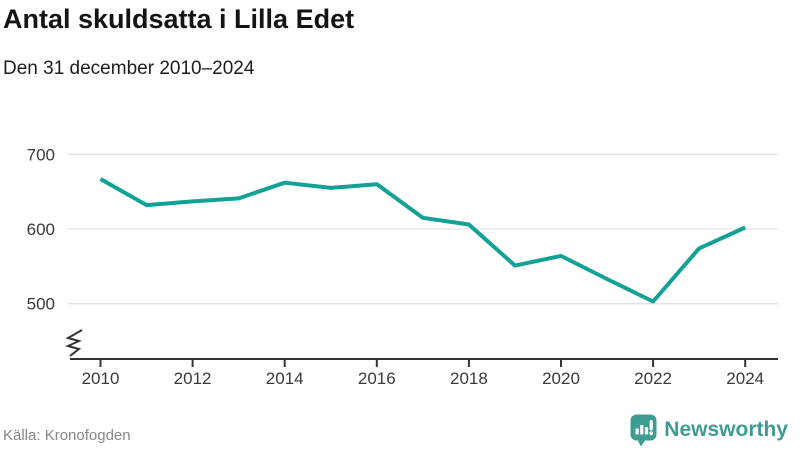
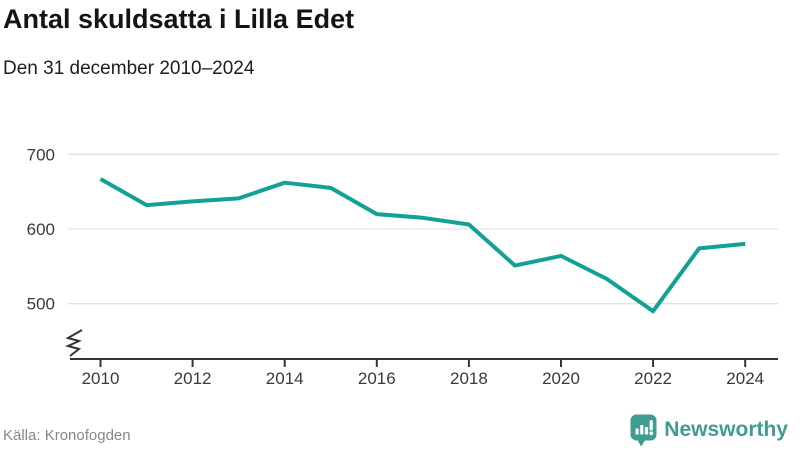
2016: 660 -> 620
2022: 500 -> 490
2024: 600 -> 580
